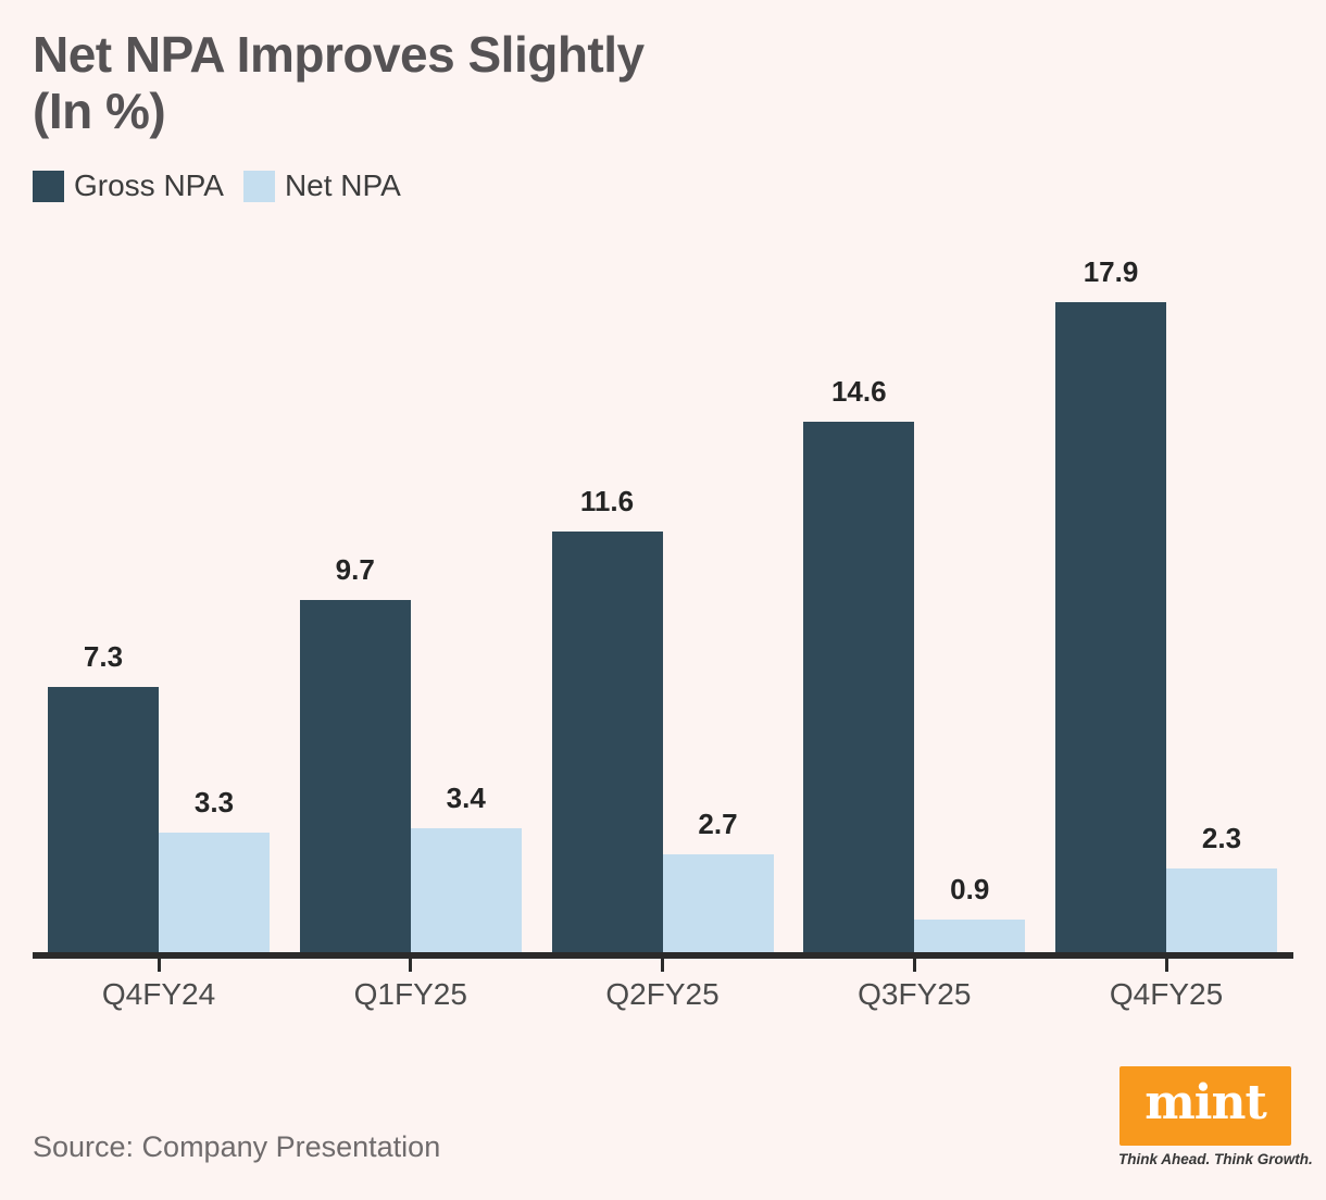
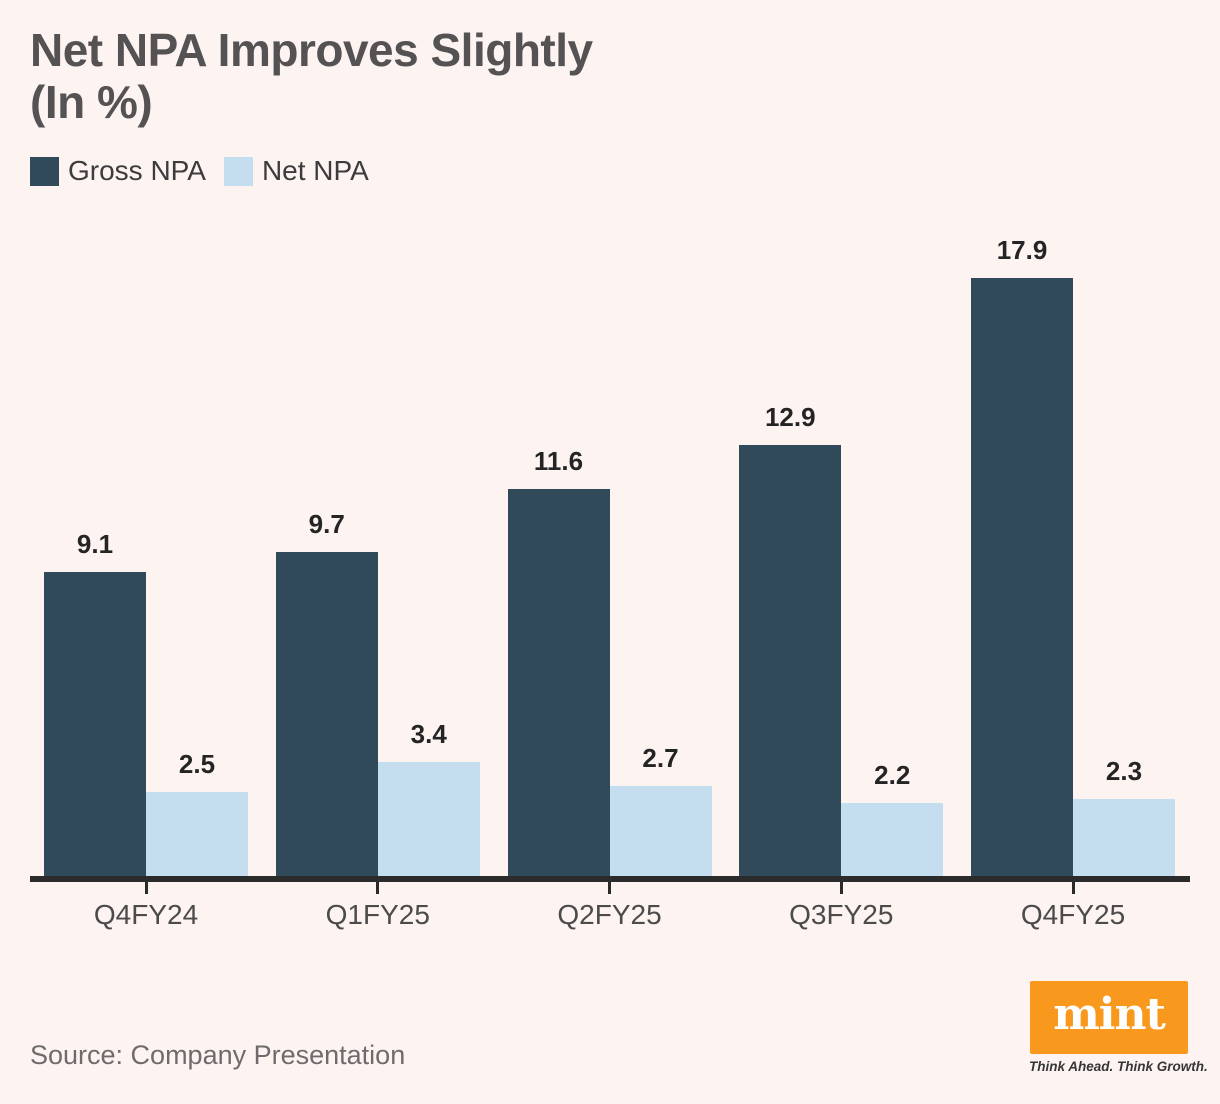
Gross NPA/Q4FY24: 7.3 -> 9.1
Net NPA/Q4FY24: 3.3 -> 2.5
Gross NPA/Q3FY25: 14.6 -> 12.9
Net NPA/Q3FY25: 0.9 -> 2.2
